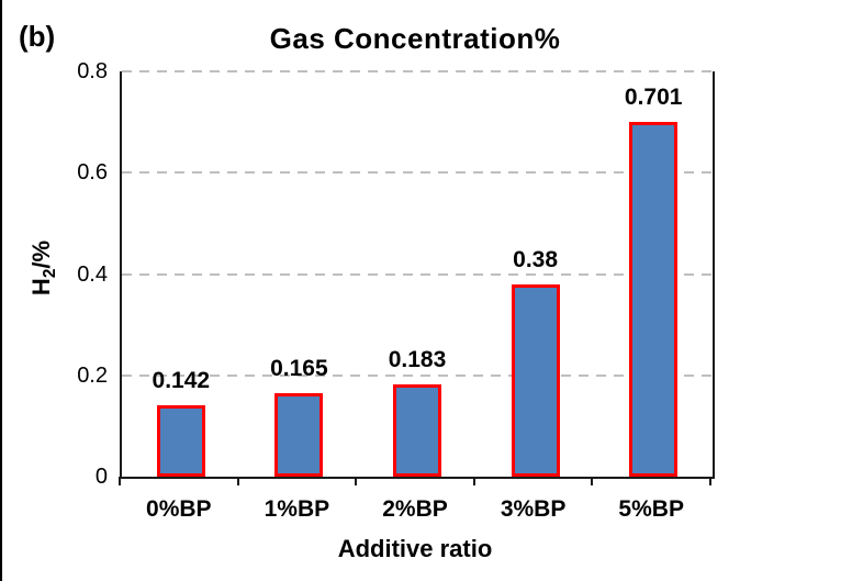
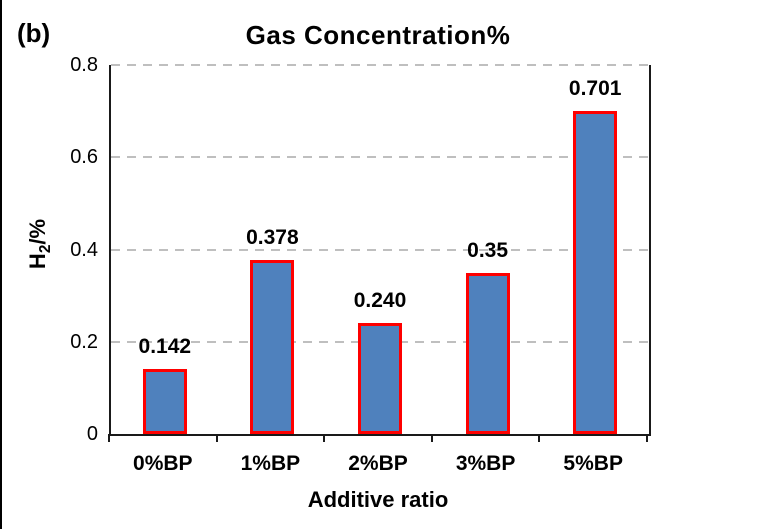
1%BP: 0.165 -> 0.378
2%BP: 0.183 -> 0.240
3%BP: 0.38 -> 0.35
